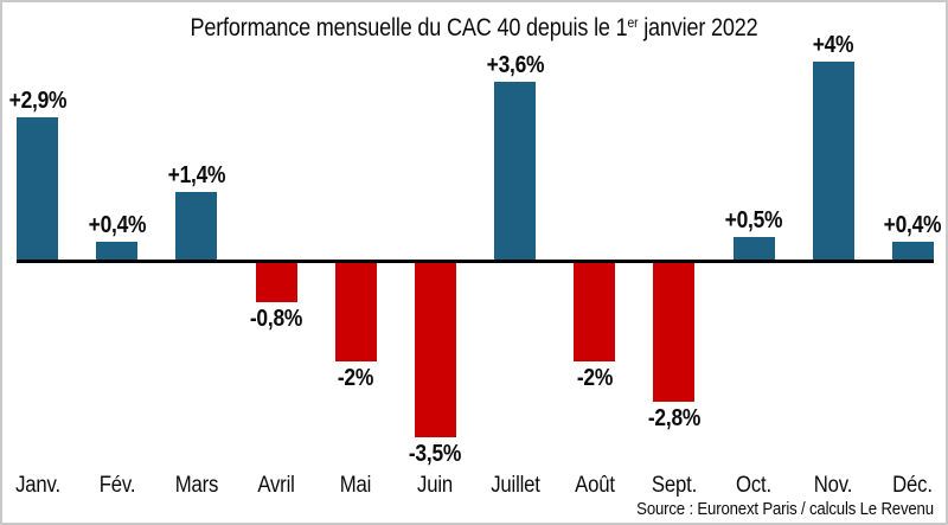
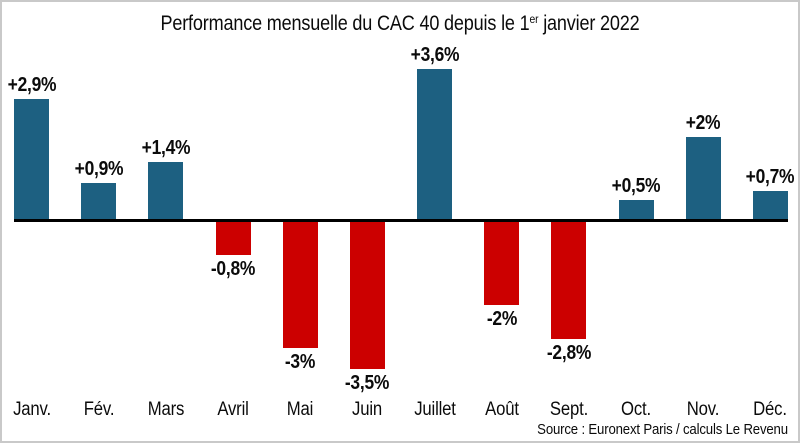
Fév.: +0,4% -> +0,9%
Mai: -2% -> -3%
Nov.: +4% -> +2%
Déc.: +0,4% -> +0,7%
